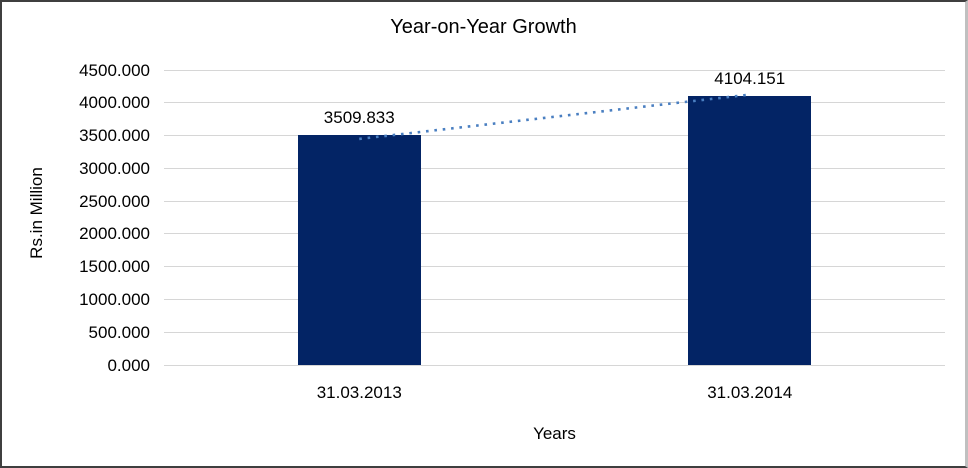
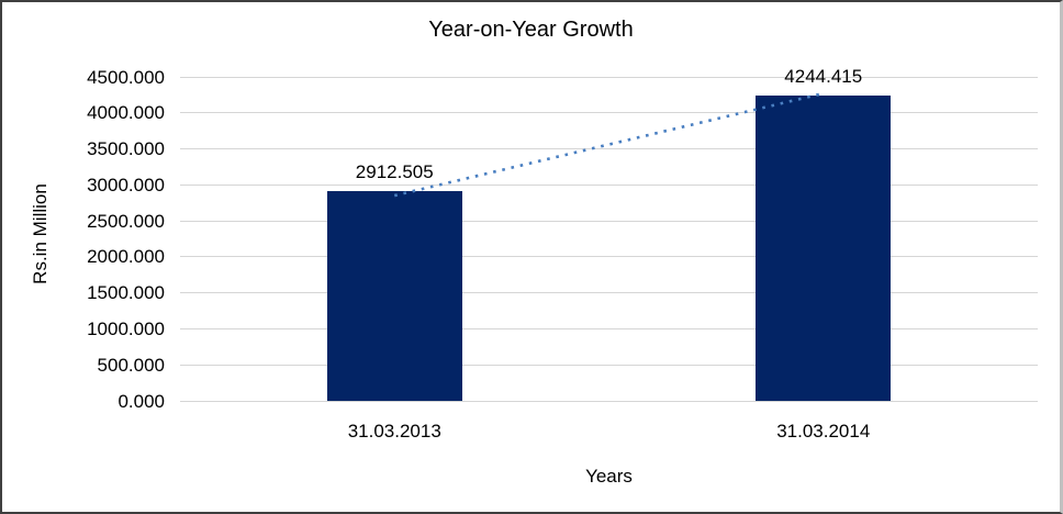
31.03.2013: 3509.833 -> 2912.505
31.03.2014: 4104.151 -> 4244.415
